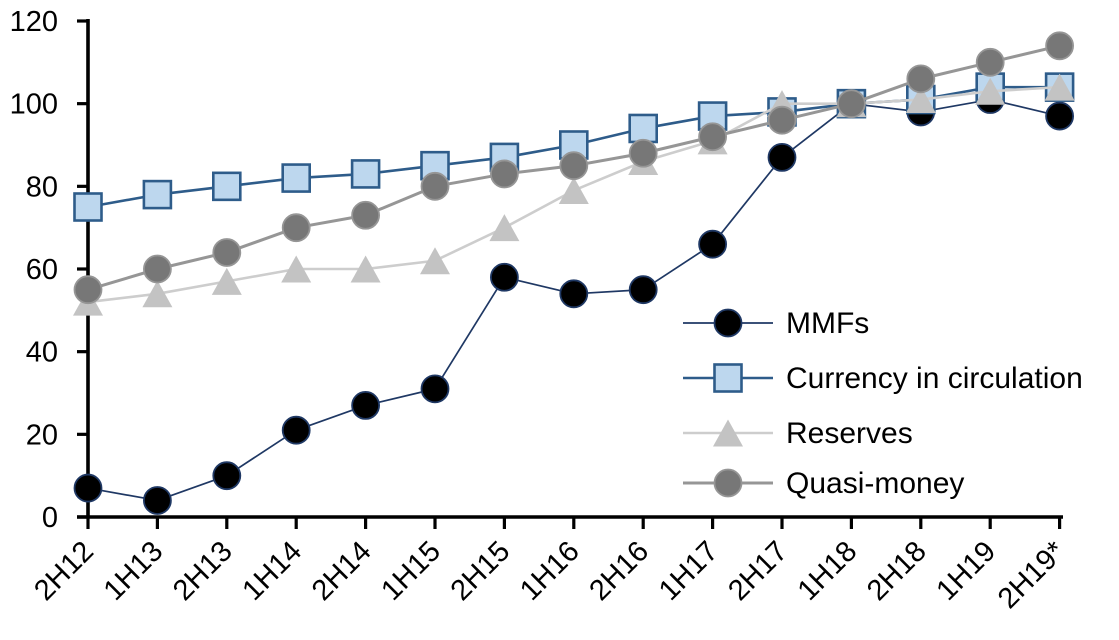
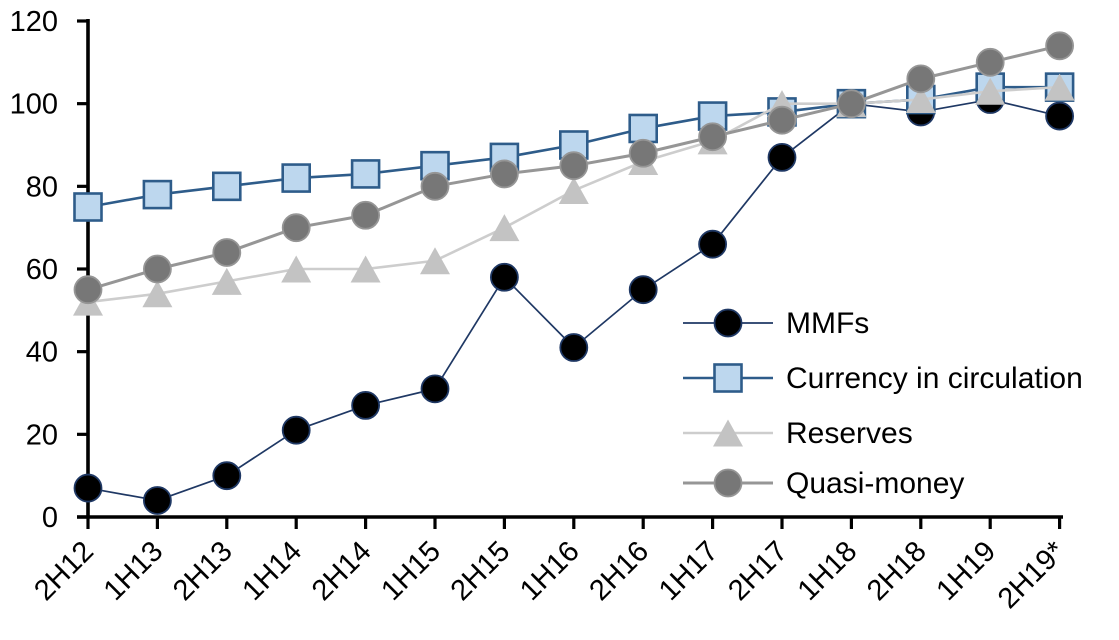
MMFs/1H16: 54 -> 41
